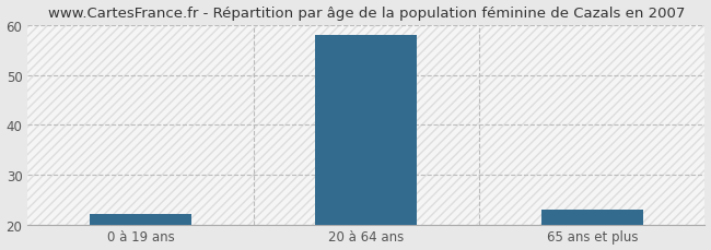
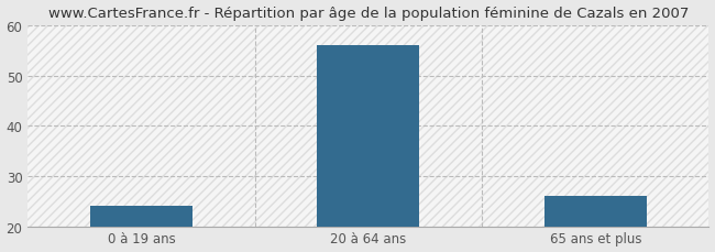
0 à 19 ans: 22 -> 24
20 à 64 ans: 58 -> 56
65 ans et plus: 23 -> 26
